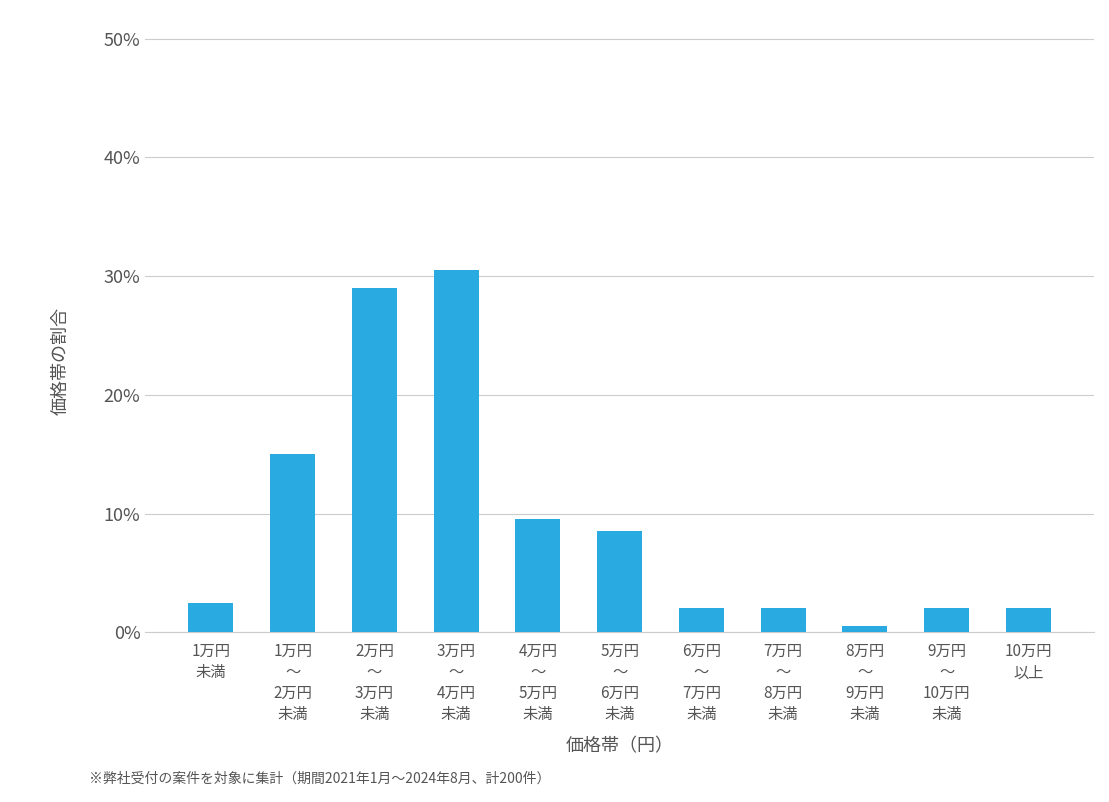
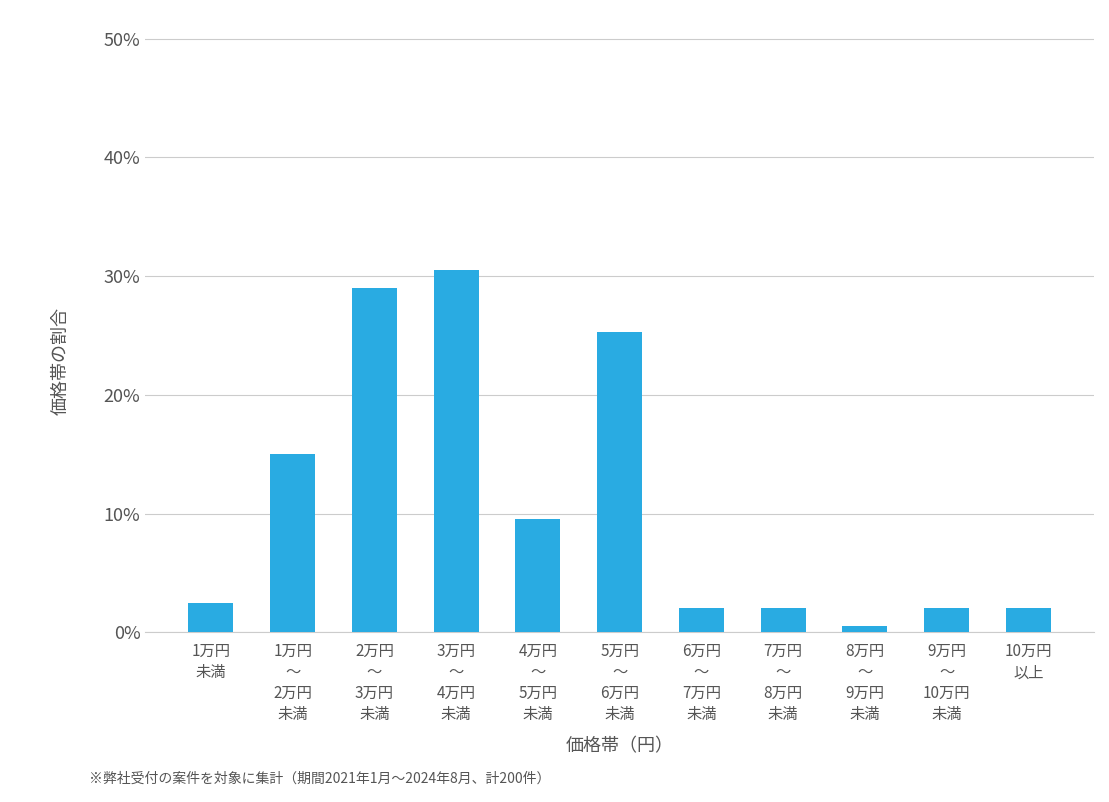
5万円 〜 6万円 未満: 8.5% -> 25.3%
